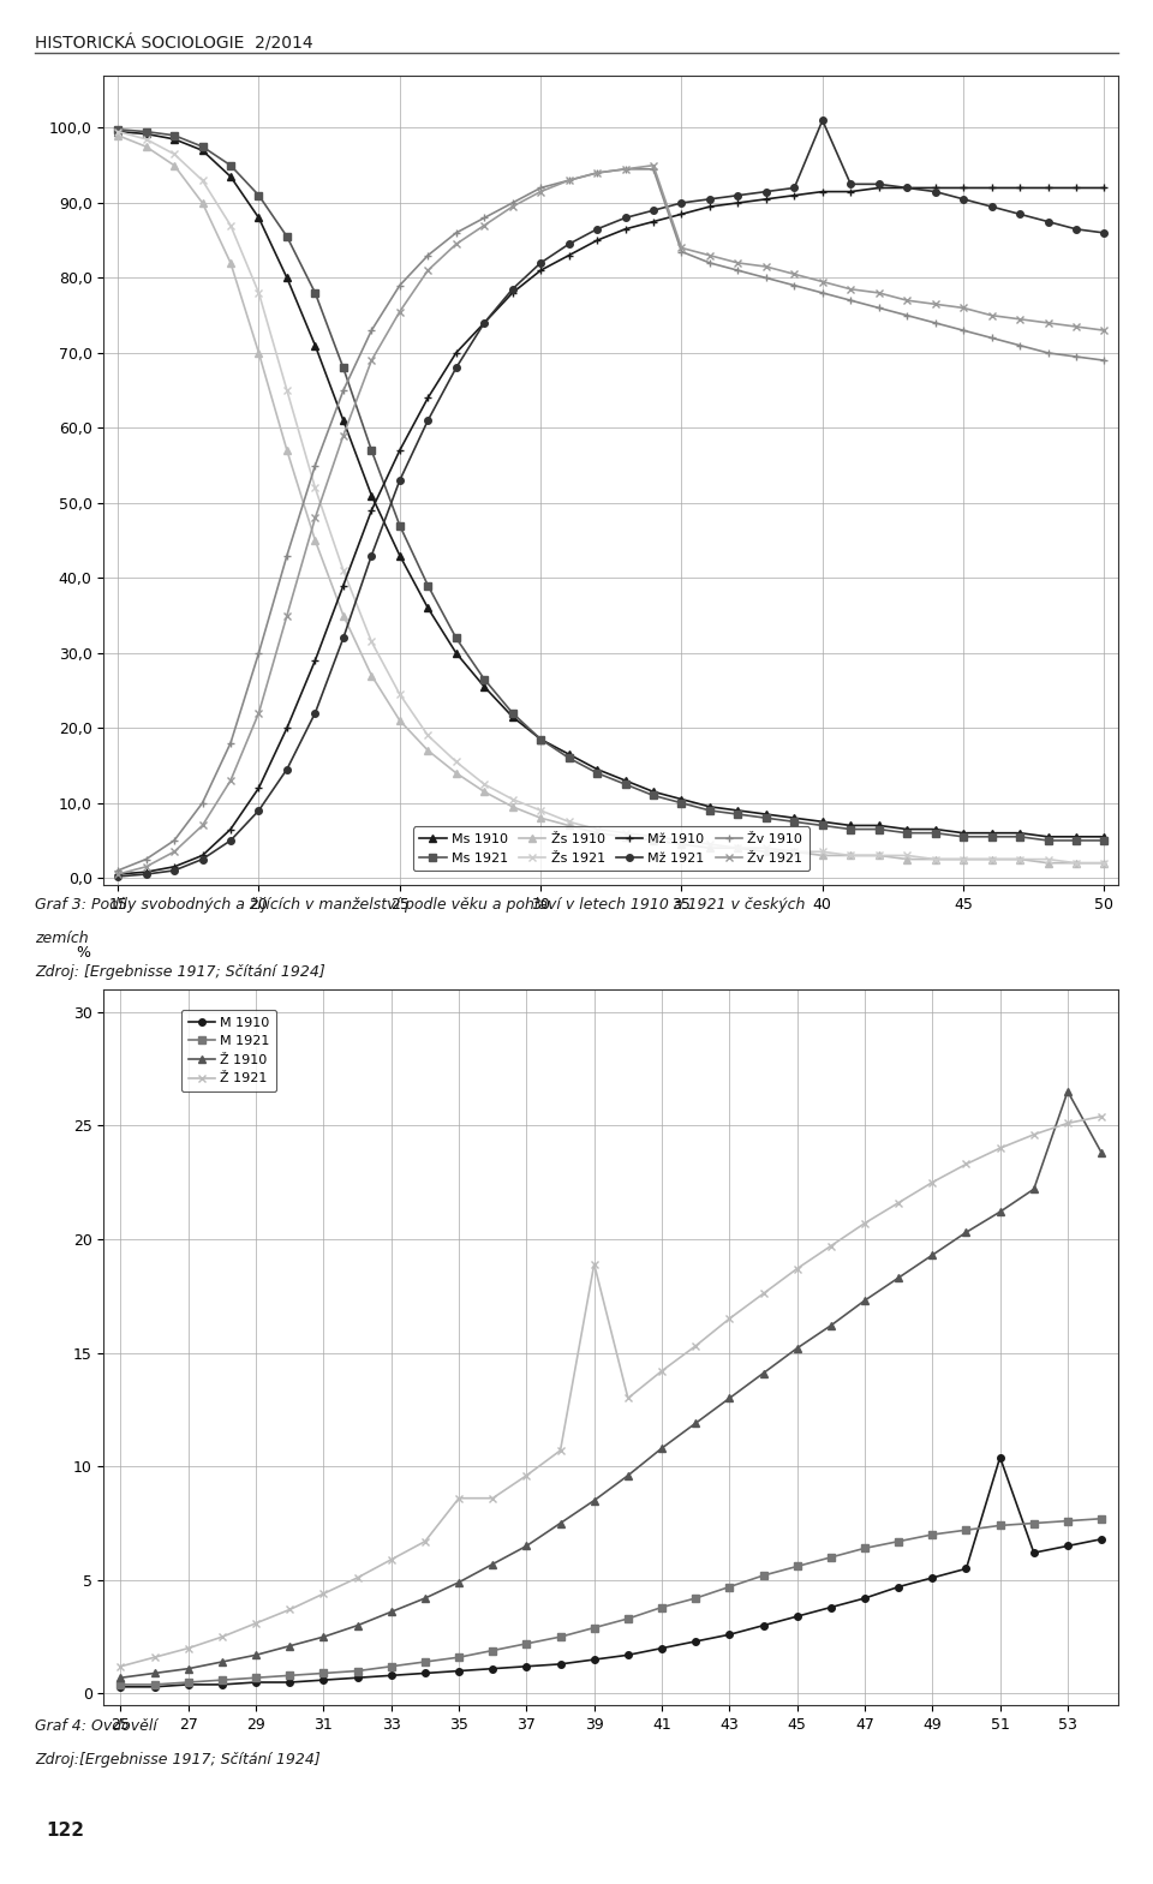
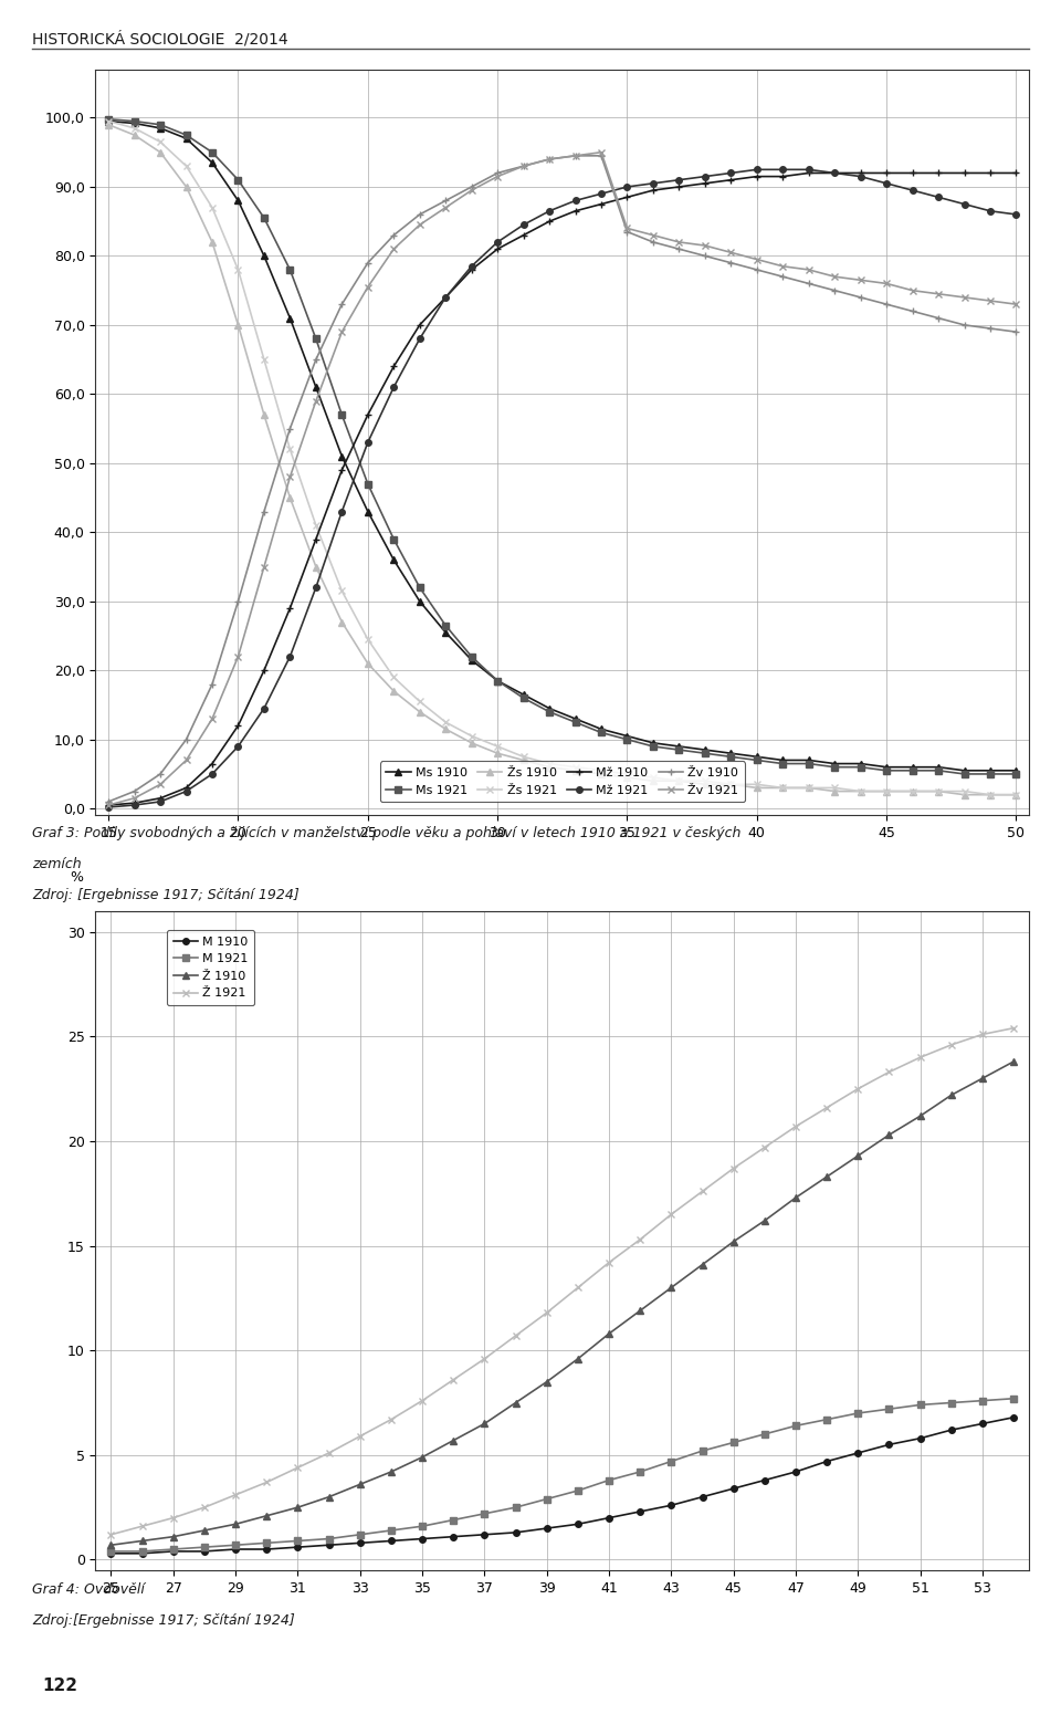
Mž 1921/40: 101,0 -> 92,5
Ž 1921/35: 8.6 -> 7.6
Ž 1921/39: 18.9 -> 11.8
M 1910/51: 10.4 -> 5.8
Ž 1910/53: 26.5 -> 23.0
